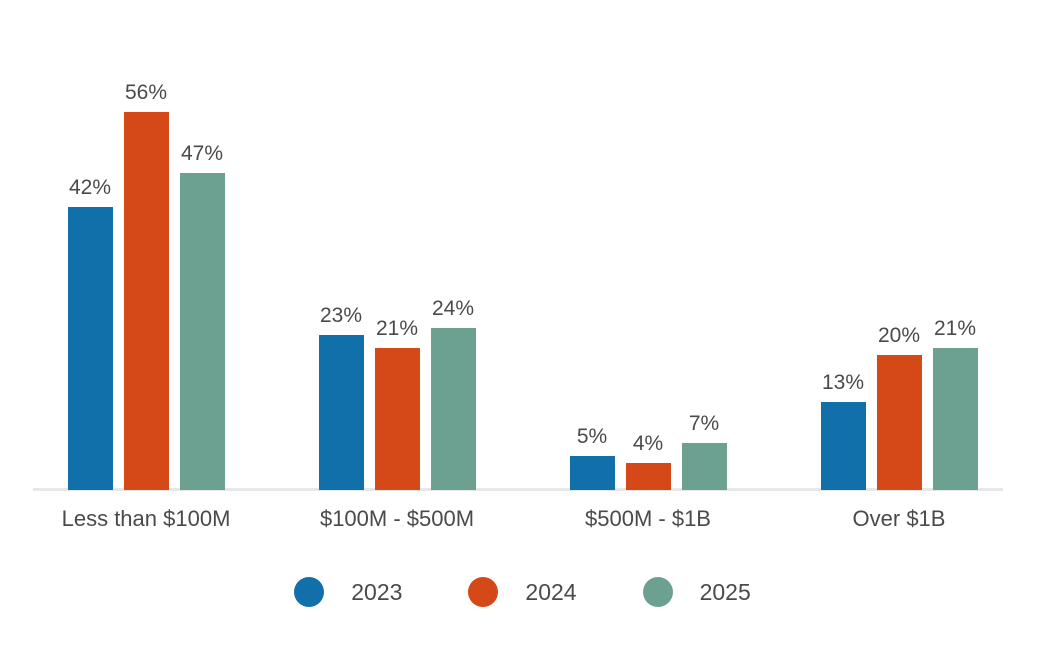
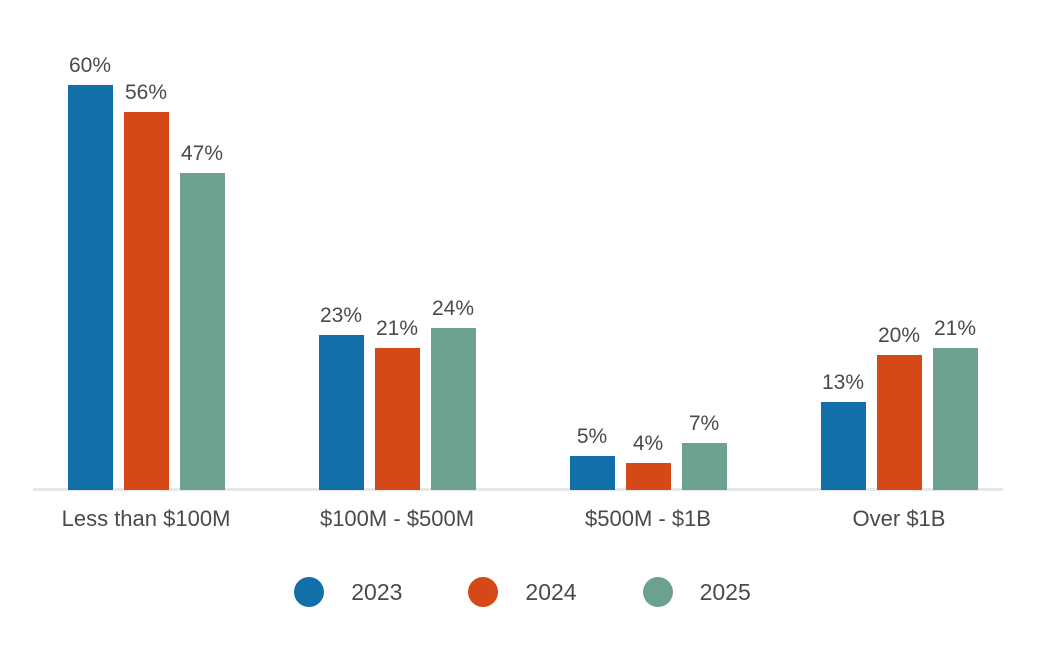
2023/Less than $100M: 42% -> 60%
